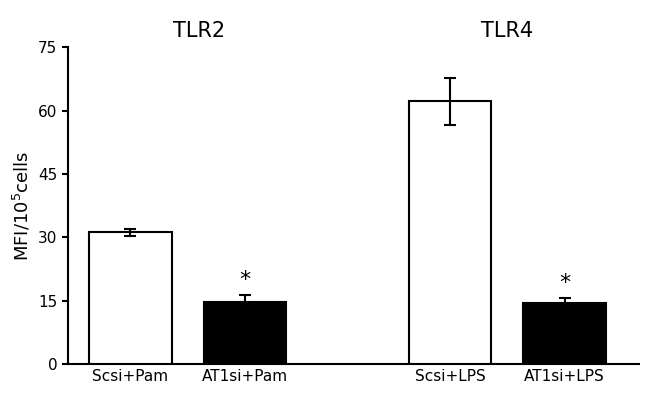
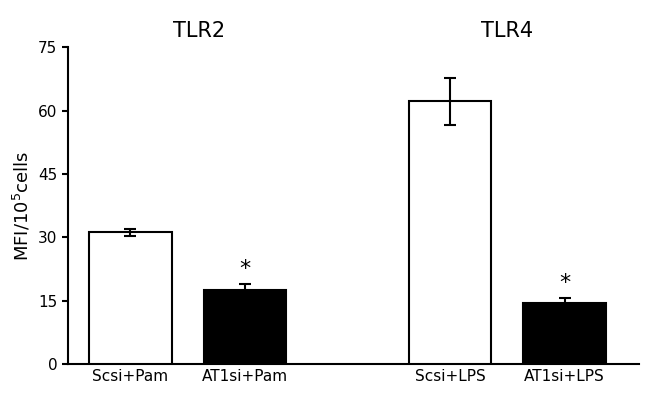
AT1si+Pam: 14.8 -> 17.5
